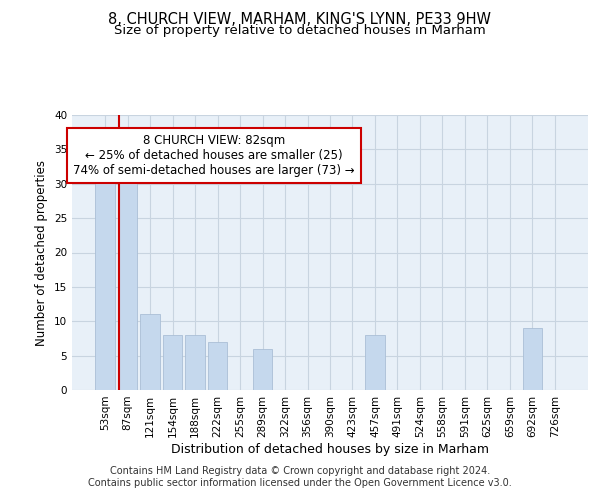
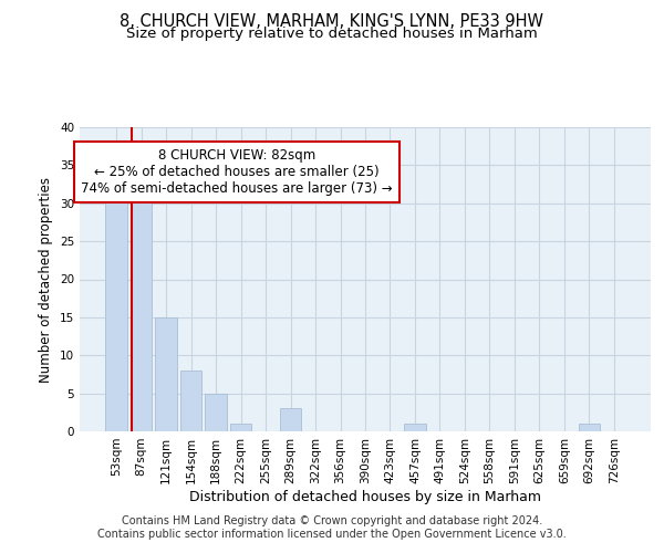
121sqm: 11 -> 15
188sqm: 8 -> 5
222sqm: 7 -> 1
289sqm: 6 -> 3
457sqm: 8 -> 1
692sqm: 9 -> 1
